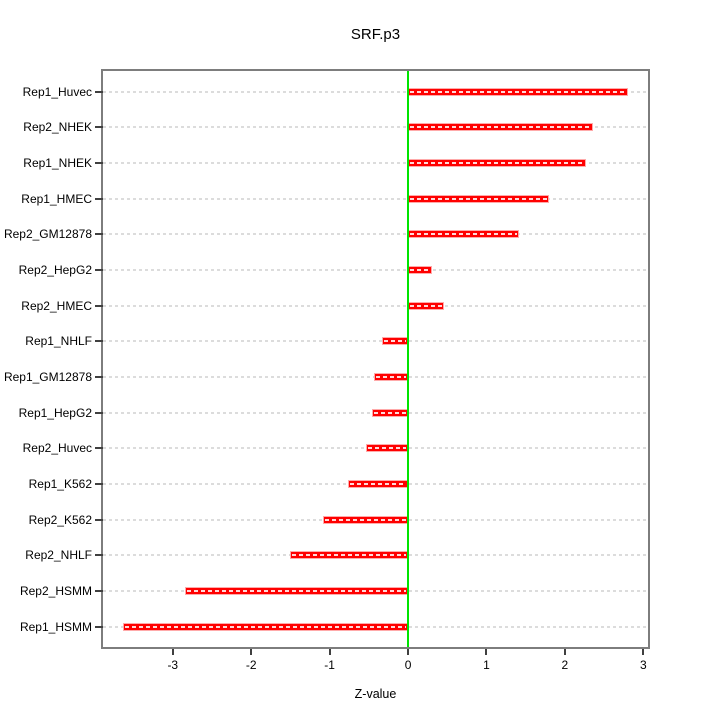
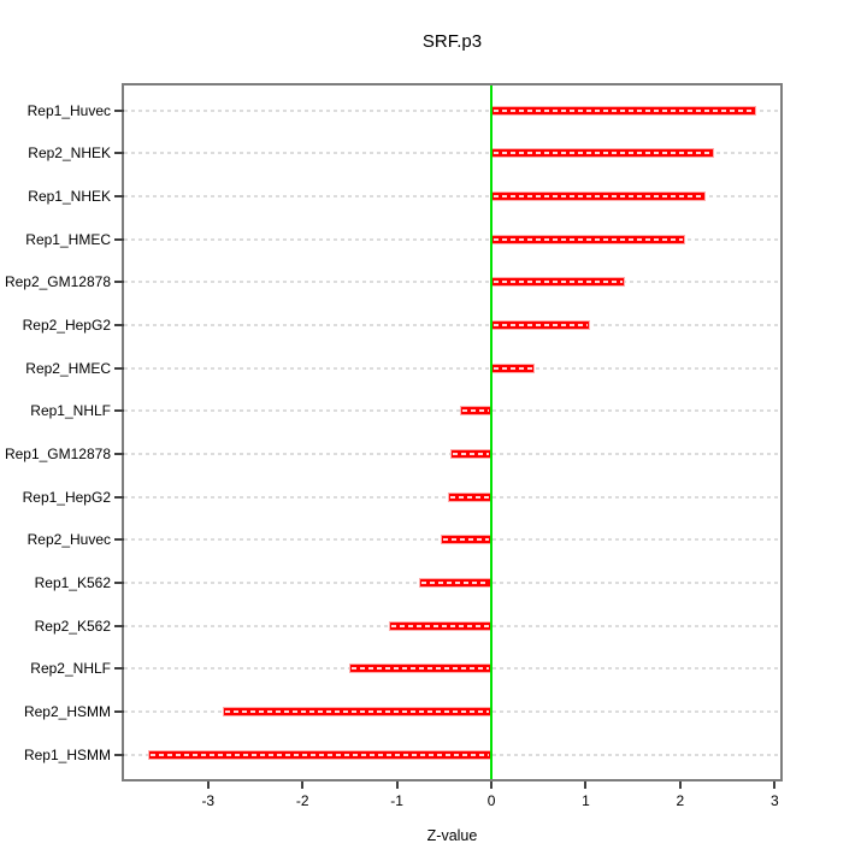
Rep1_HMEC: 1.8 -> 2.0
Rep2_HepG2: 0.3 -> 1.0
